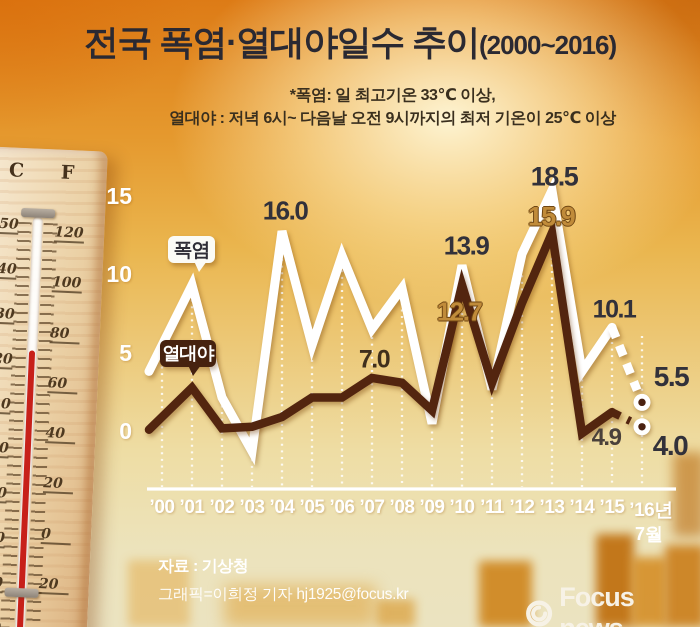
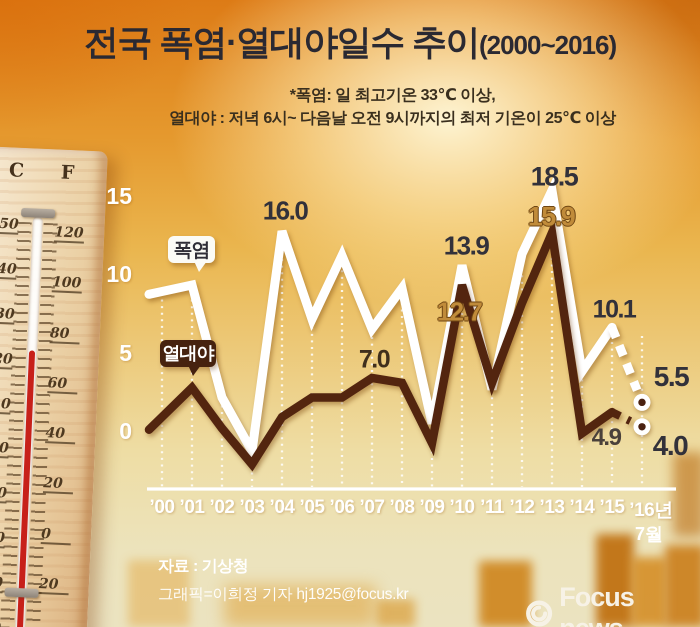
폭염/’00: 9 -> 12
열대야/’03: 4 -> 2
폭염/’05: 9 -> 11
열대야/’09: 5 -> 3
